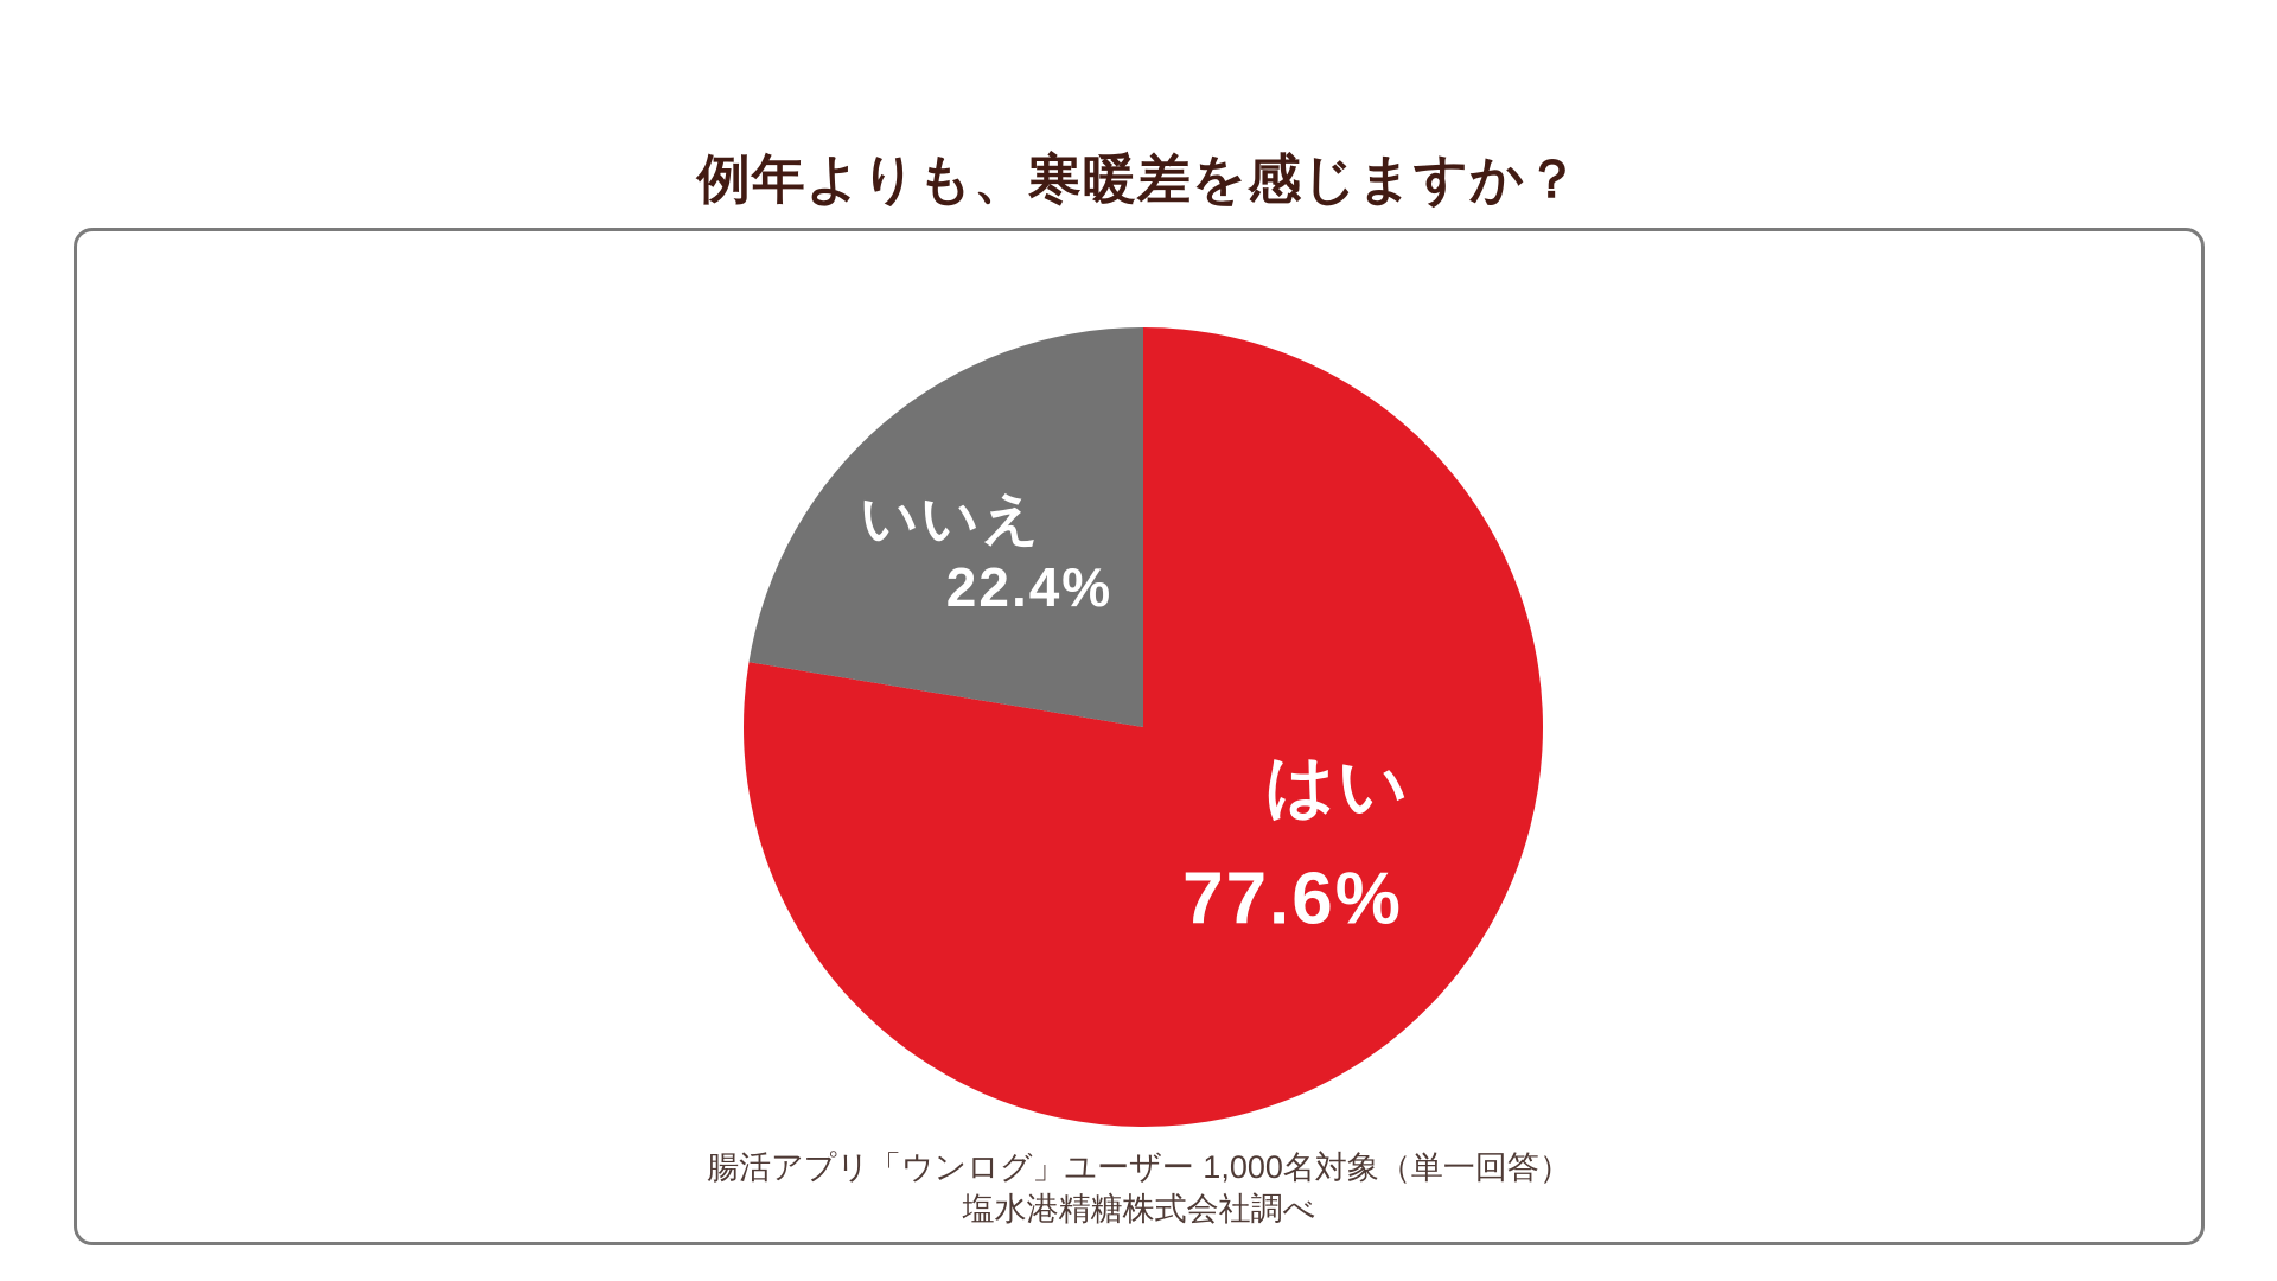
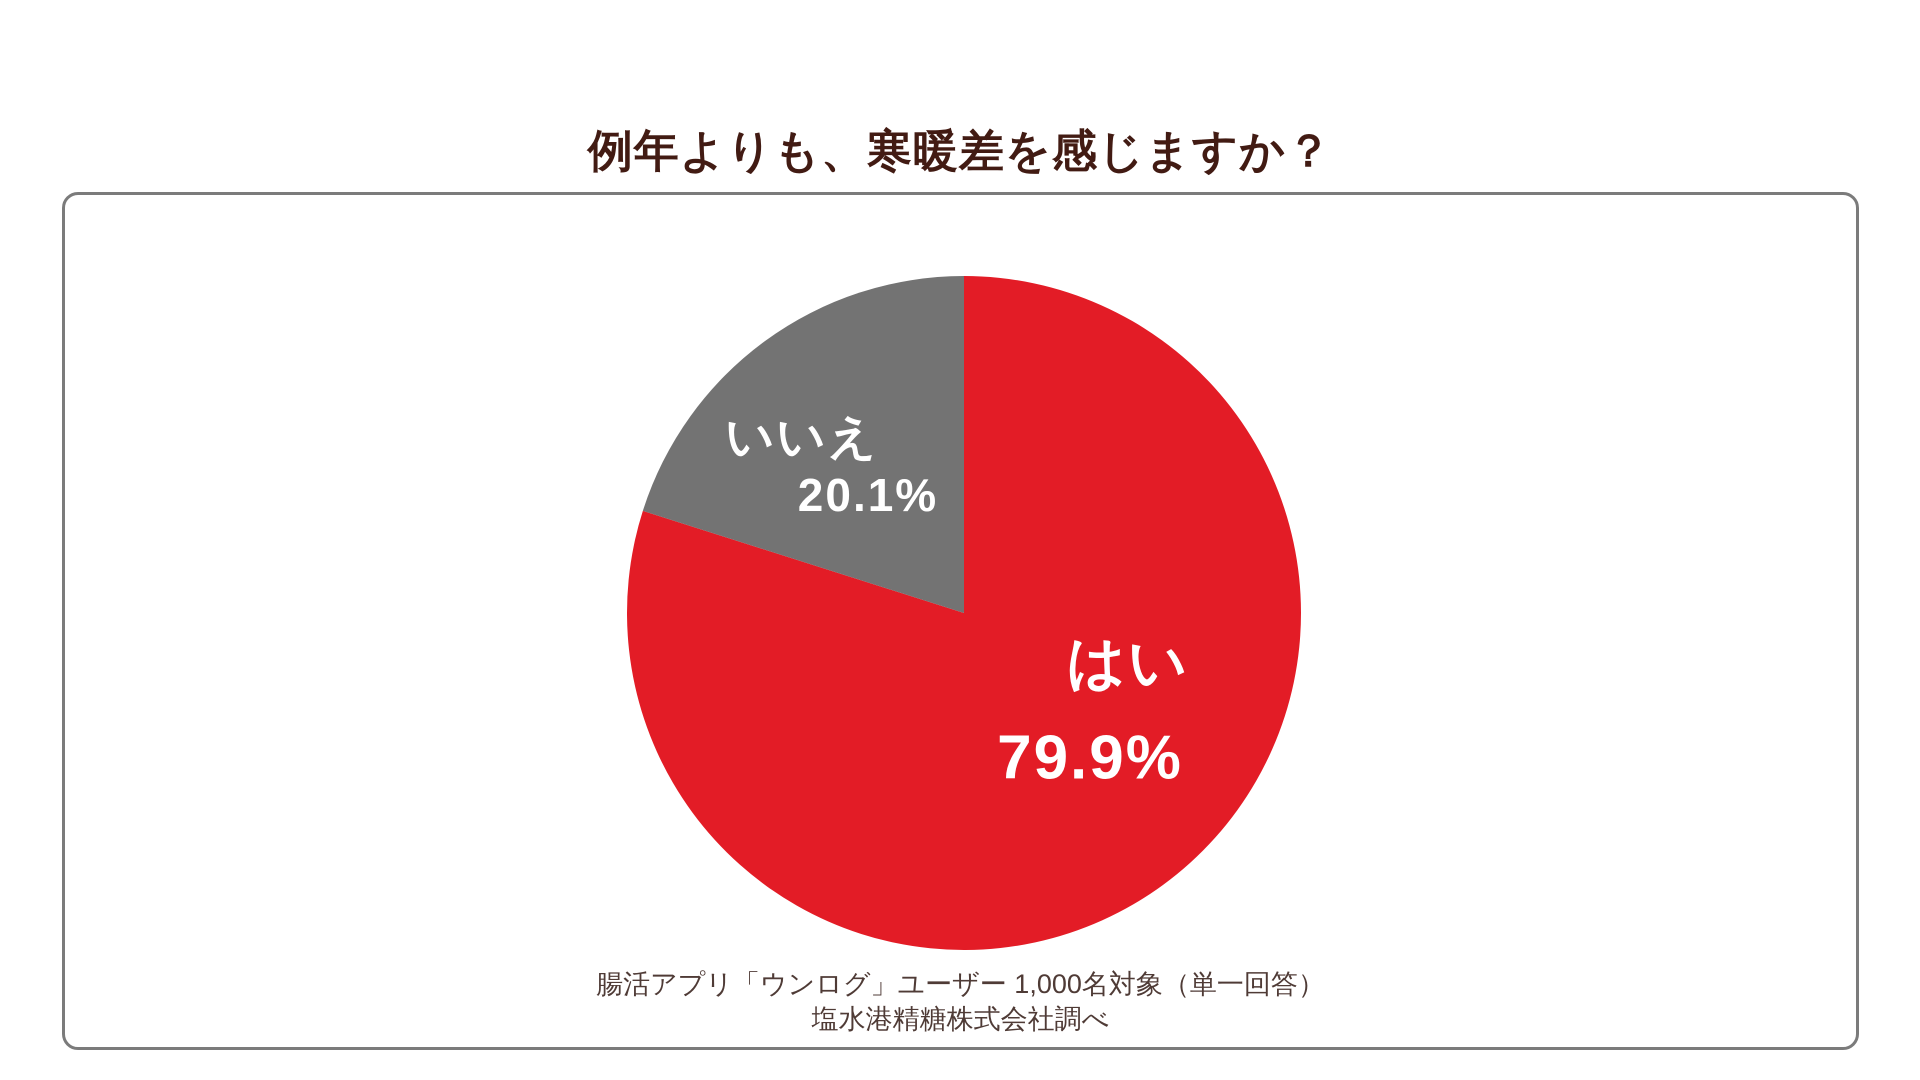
はい: 77.6% -> 79.9%
いいえ: 22.4% -> 20.1%
